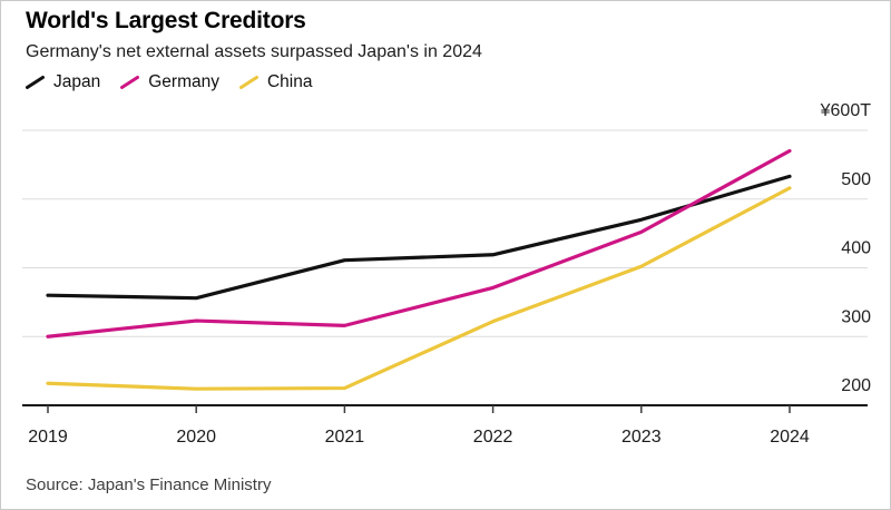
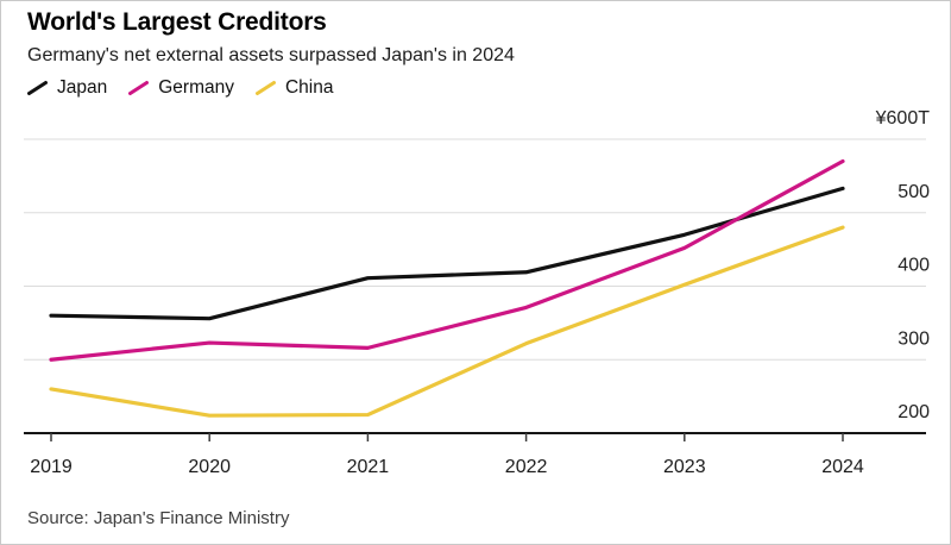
China/2019: 230 -> 260
China/2024: 520 -> 480
